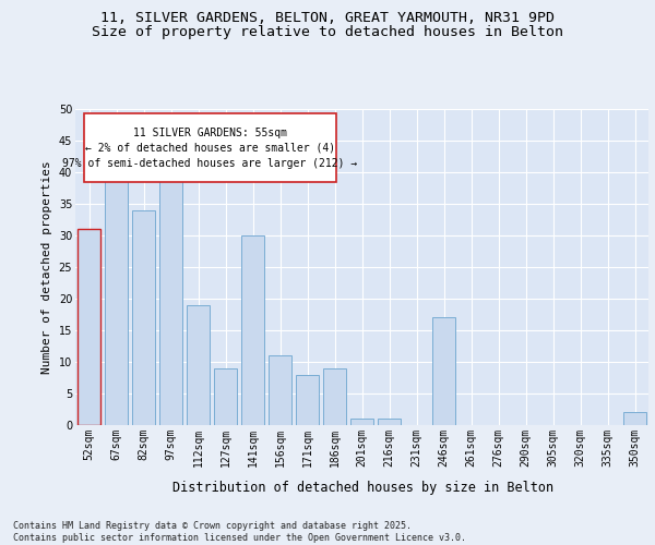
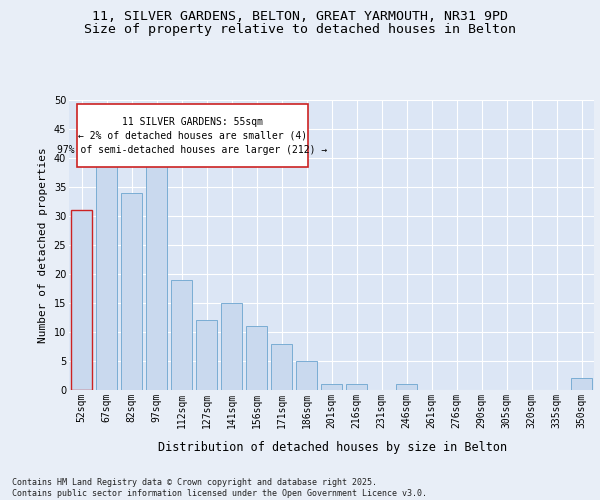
127sqm: 9 -> 12
141sqm: 30 -> 15
186sqm: 9 -> 5
246sqm: 17 -> 1
